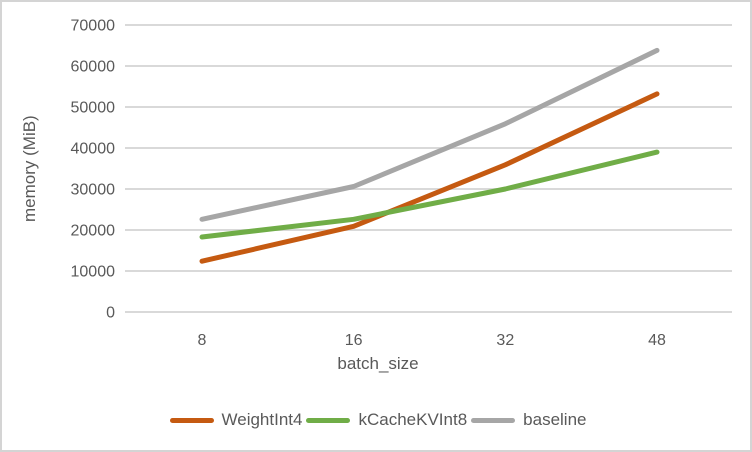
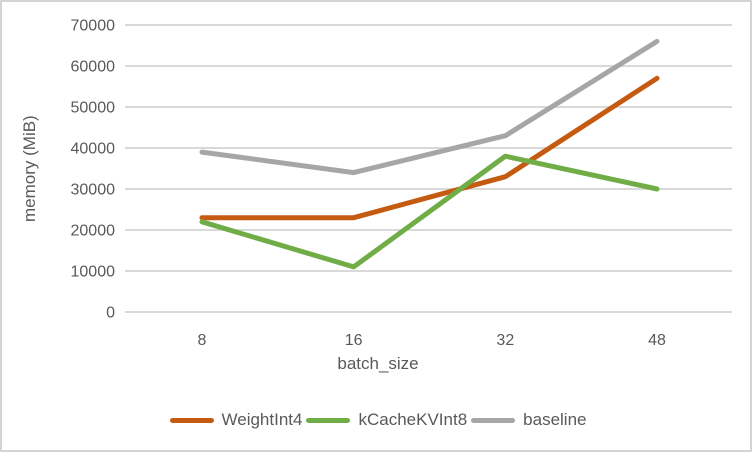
WeightInt4/8: 12000 -> 23000
kCacheKVInt8/8: 18000 -> 22000
baseline/8: 23000 -> 39000
WeightInt4/16: 21000 -> 23000
kCacheKVInt8/16: 23000 -> 11000
baseline/16: 31000 -> 34000
WeightInt4/32: 36000 -> 33000
kCacheKVInt8/32: 30000 -> 38000
baseline/32: 46000 -> 43000
WeightInt4/48: 53000 -> 57000
kCacheKVInt8/48: 39000 -> 30000
baseline/48: 64000 -> 66000
